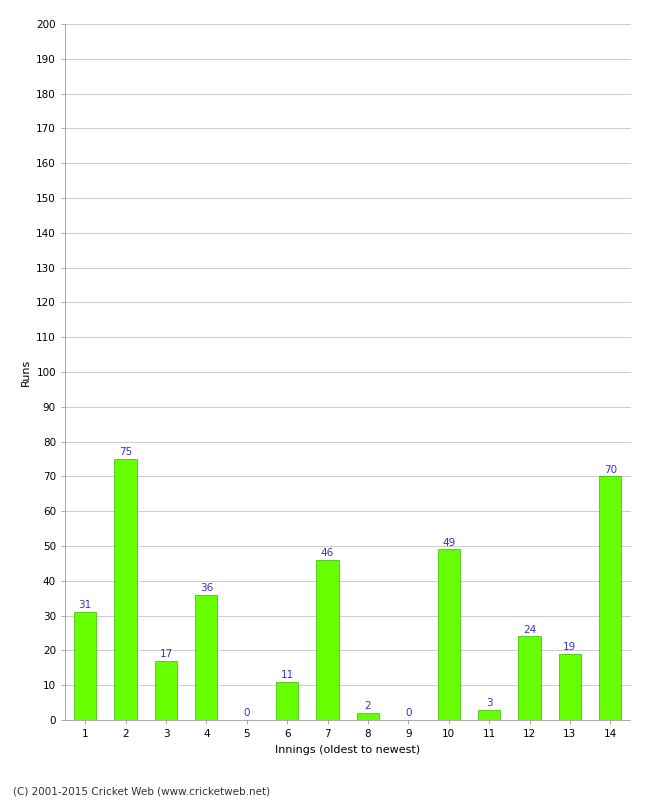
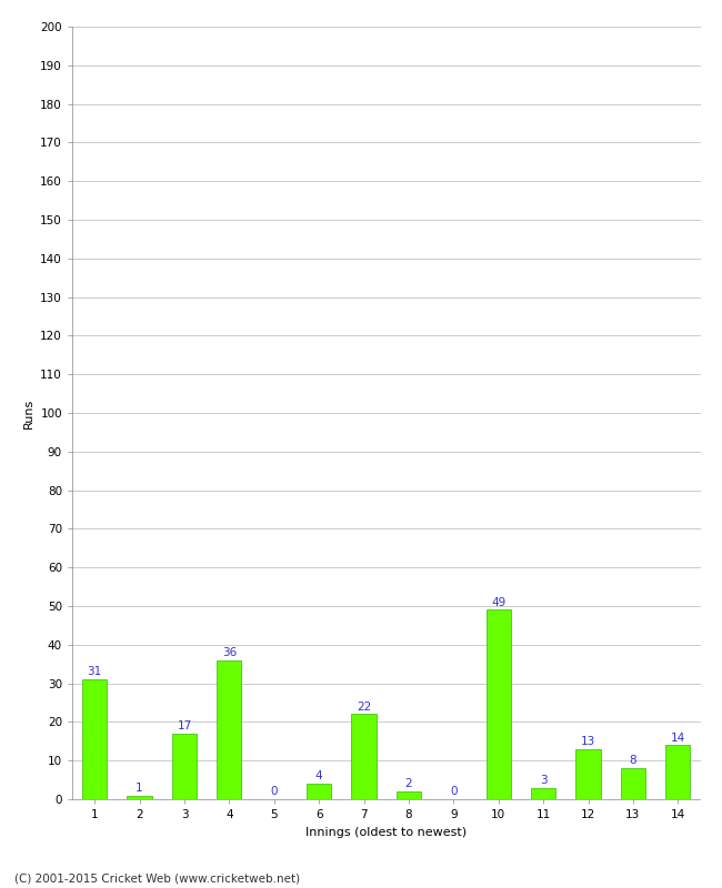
2: 75 -> 1
6: 11 -> 4
7: 46 -> 22
12: 24 -> 13
13: 19 -> 8
14: 70 -> 14
